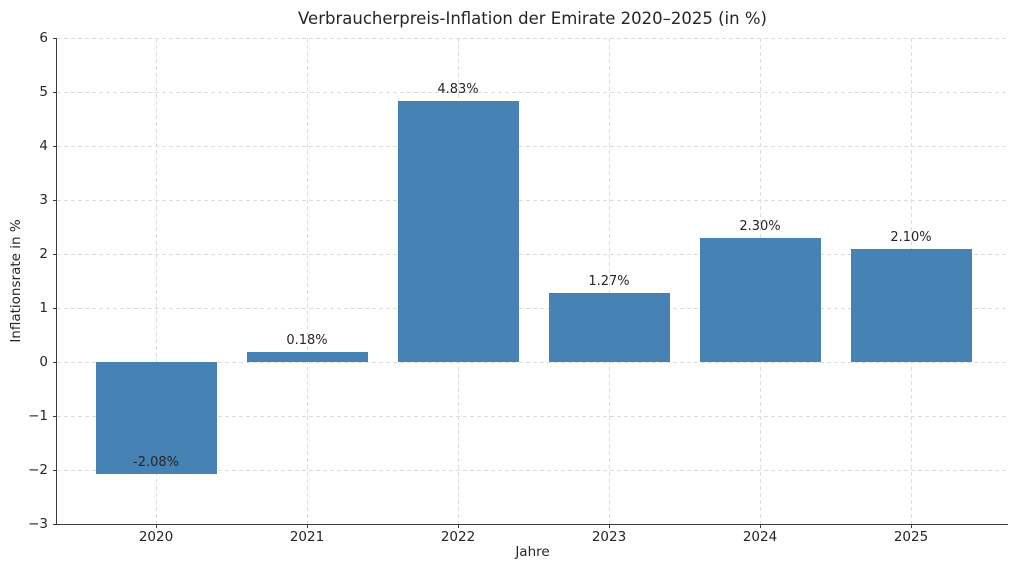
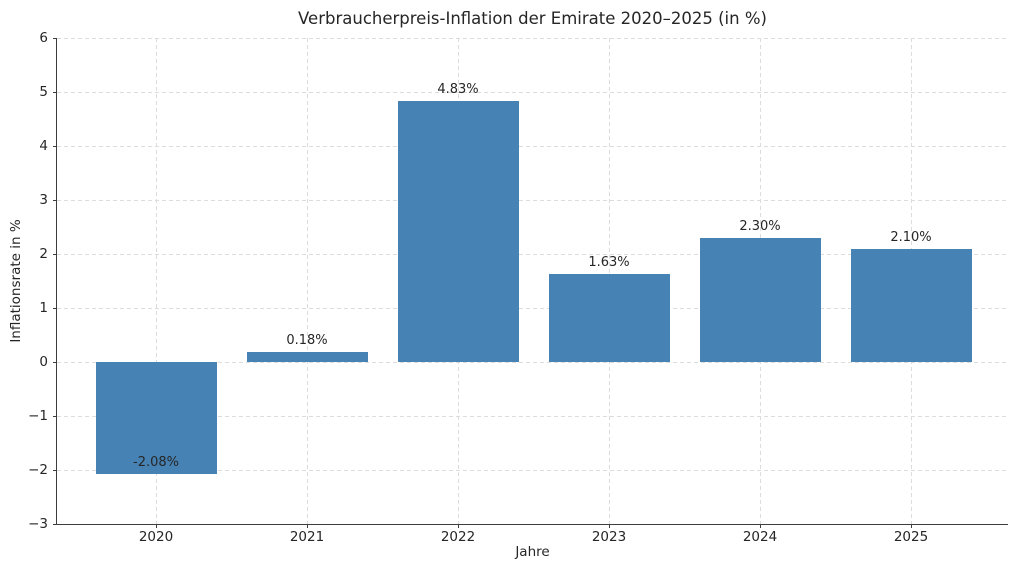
2023: 1.27% -> 1.63%
